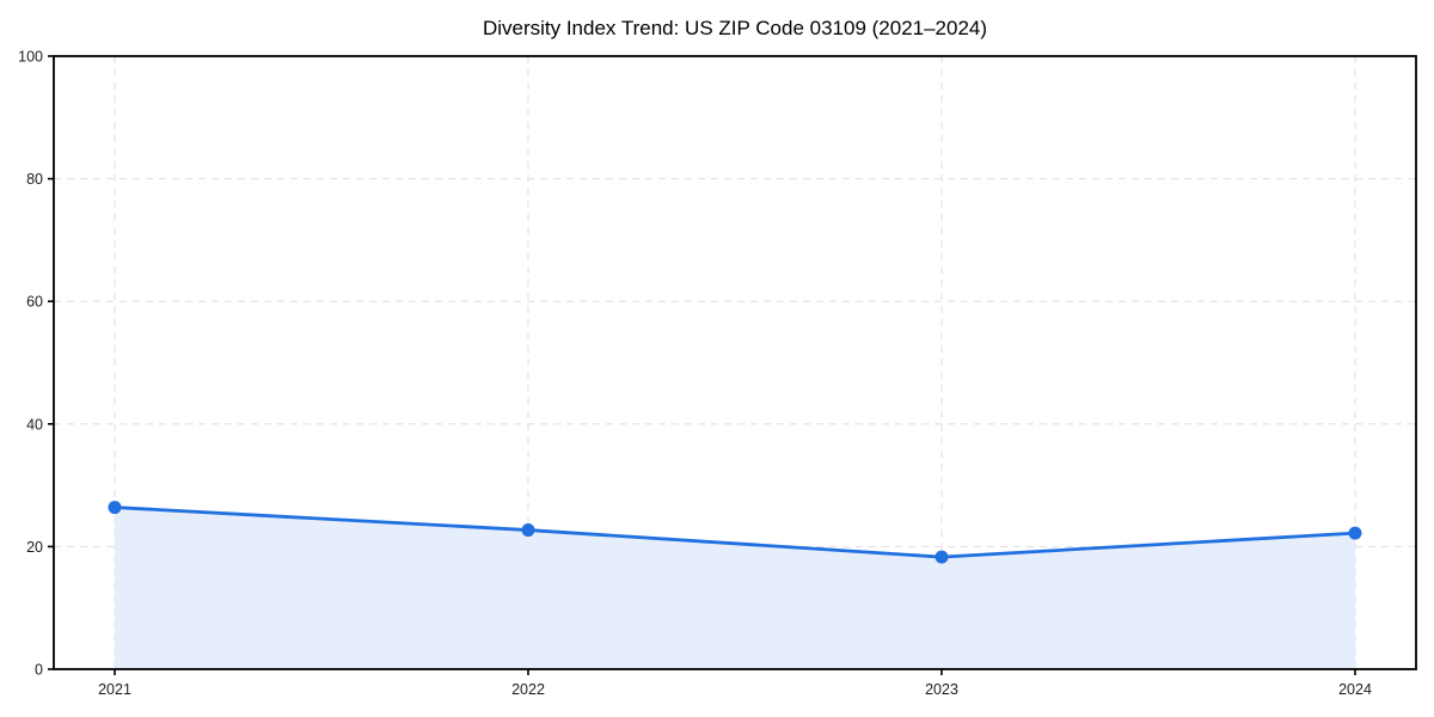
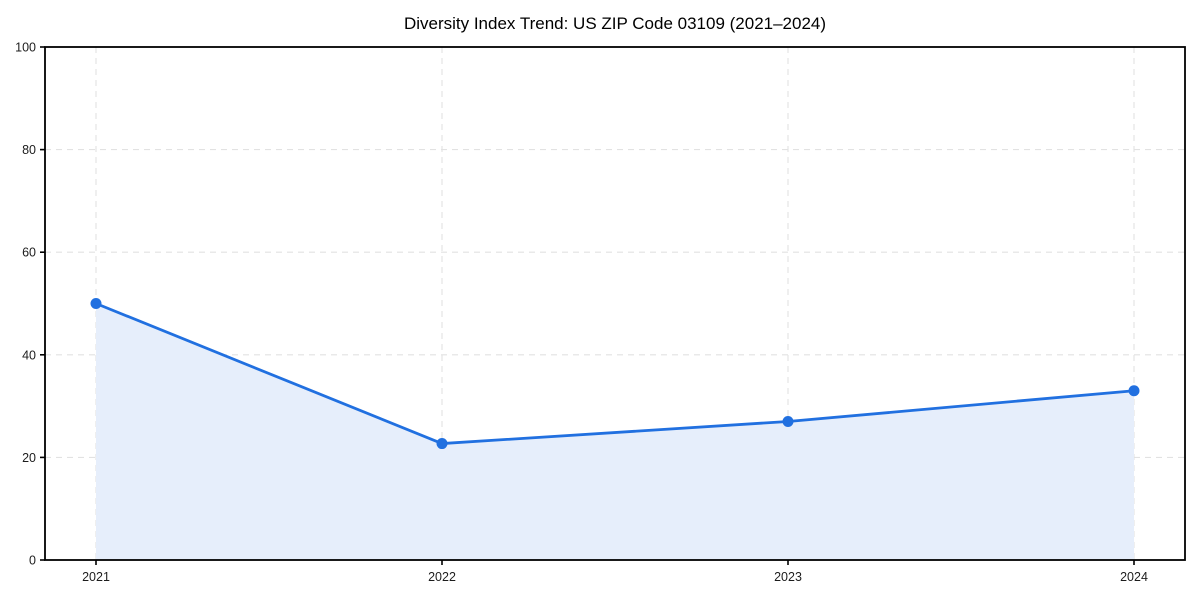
2021: 26 -> 50
2023: 18 -> 27
2024: 22 -> 33
